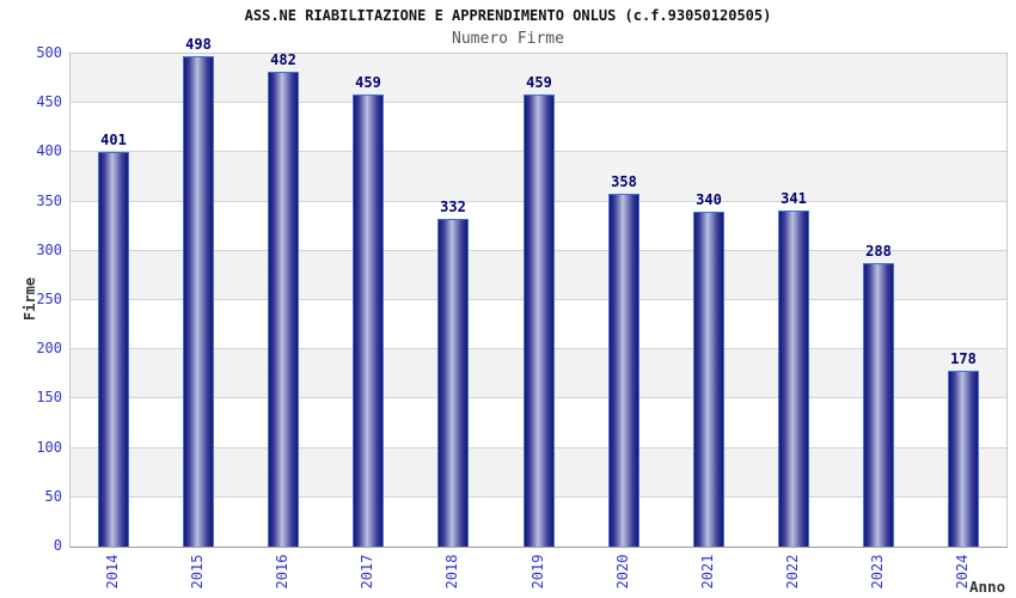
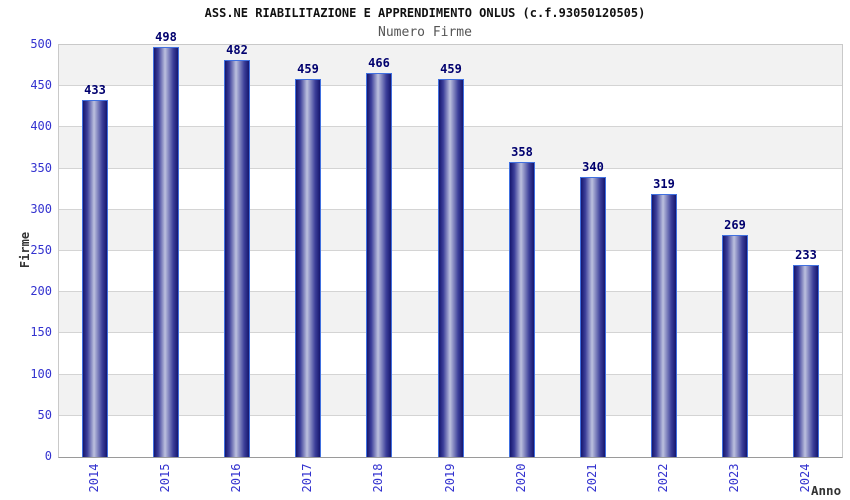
2014: 401 -> 433
2018: 332 -> 466
2022: 341 -> 319
2023: 288 -> 269
2024: 178 -> 233
